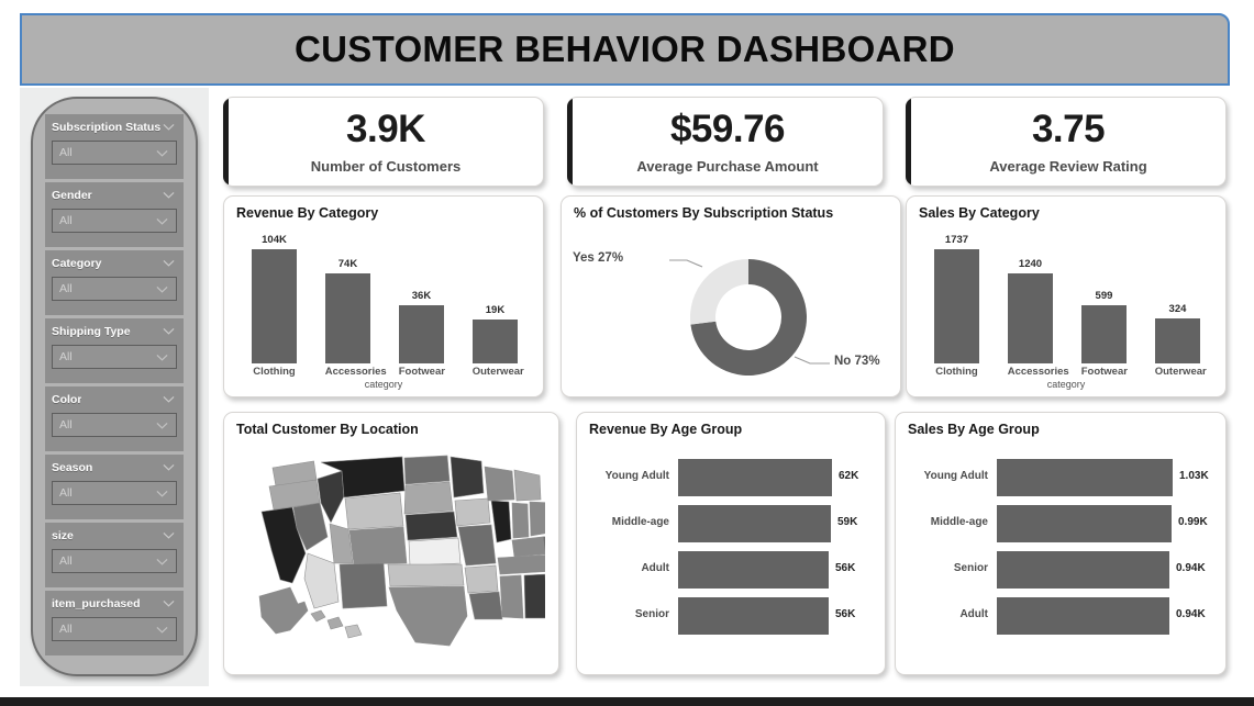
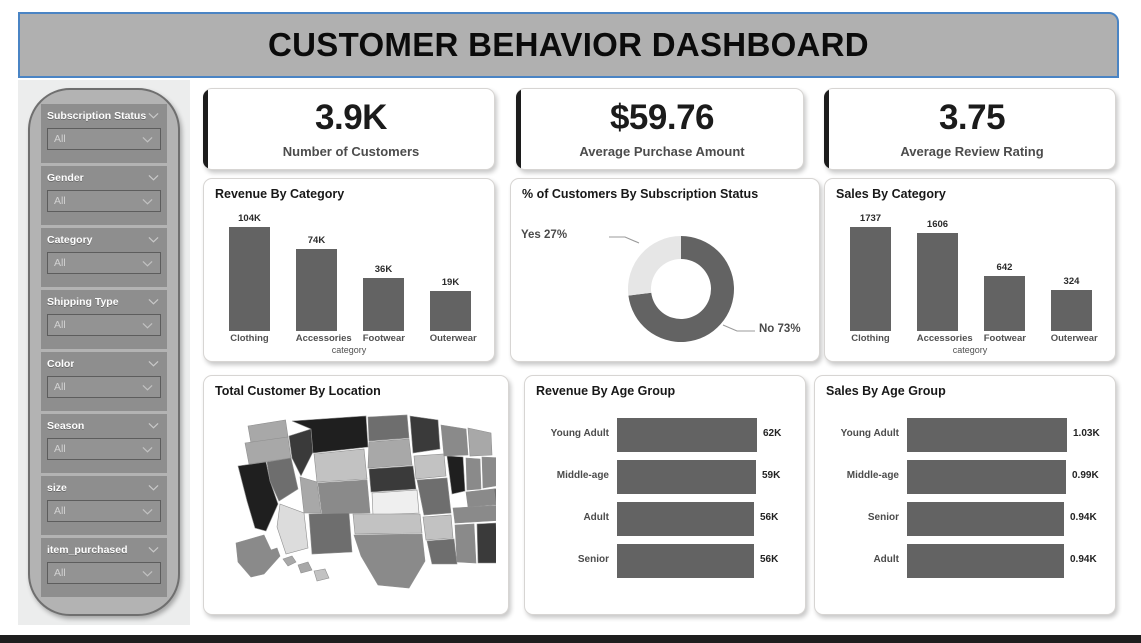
Sales By Category/Accessories: 1240 -> 1606
Sales By Category/Footwear: 599 -> 642
